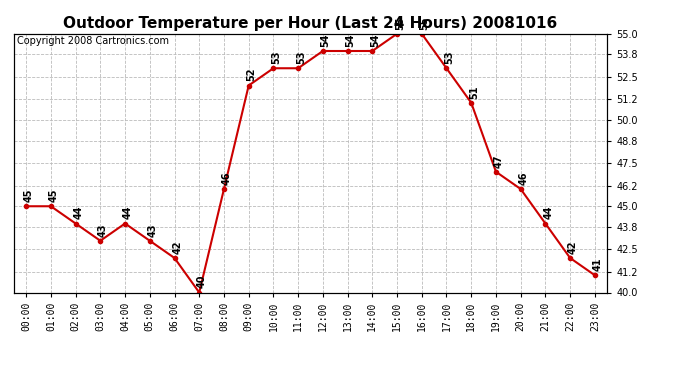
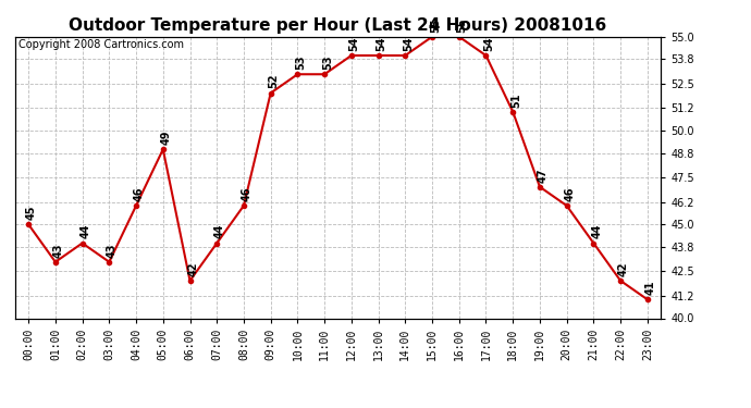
01:00: 45 -> 43
04:00: 44 -> 46
05:00: 43 -> 49
07:00: 40 -> 44
17:00: 53 -> 54
